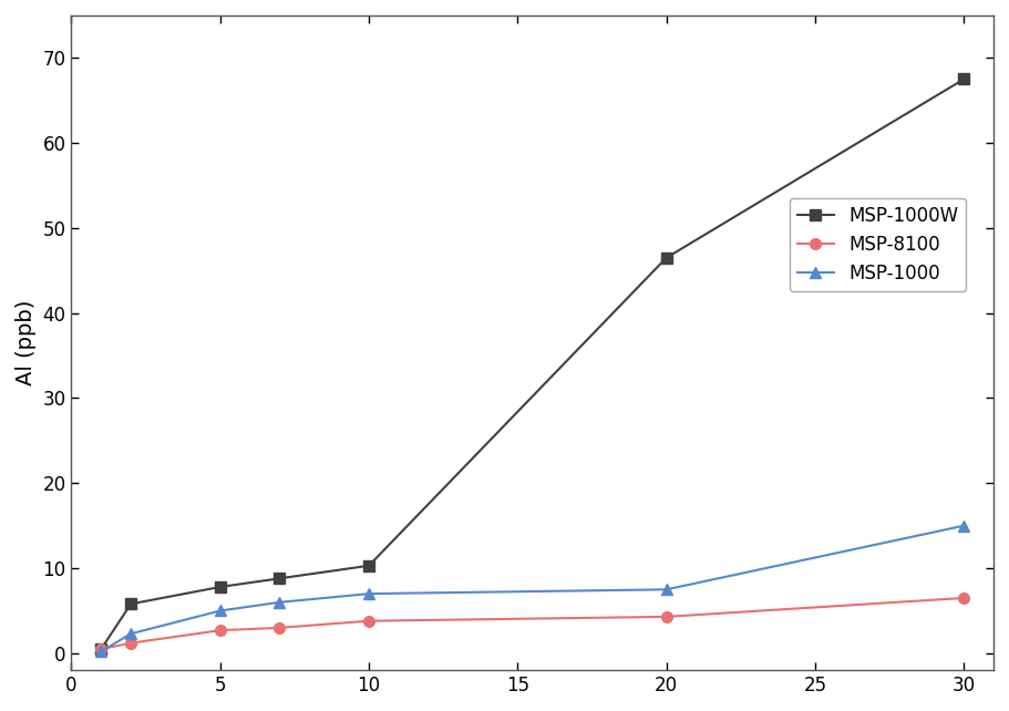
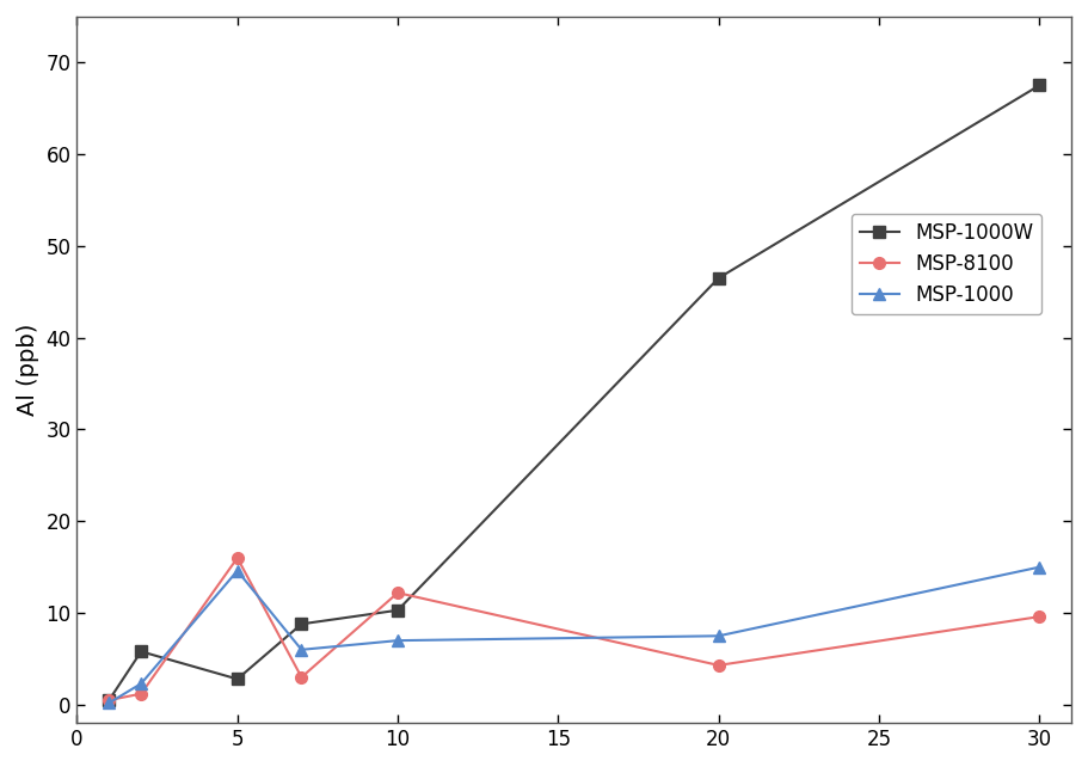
MSP-1000W/5: 7.8 -> 2.8
MSP-8100/5: 2.7 -> 16.0
MSP-1000/5: 5.0 -> 14.6
MSP-8100/10: 3.8 -> 12.2
MSP-8100/30: 6.5 -> 9.6
